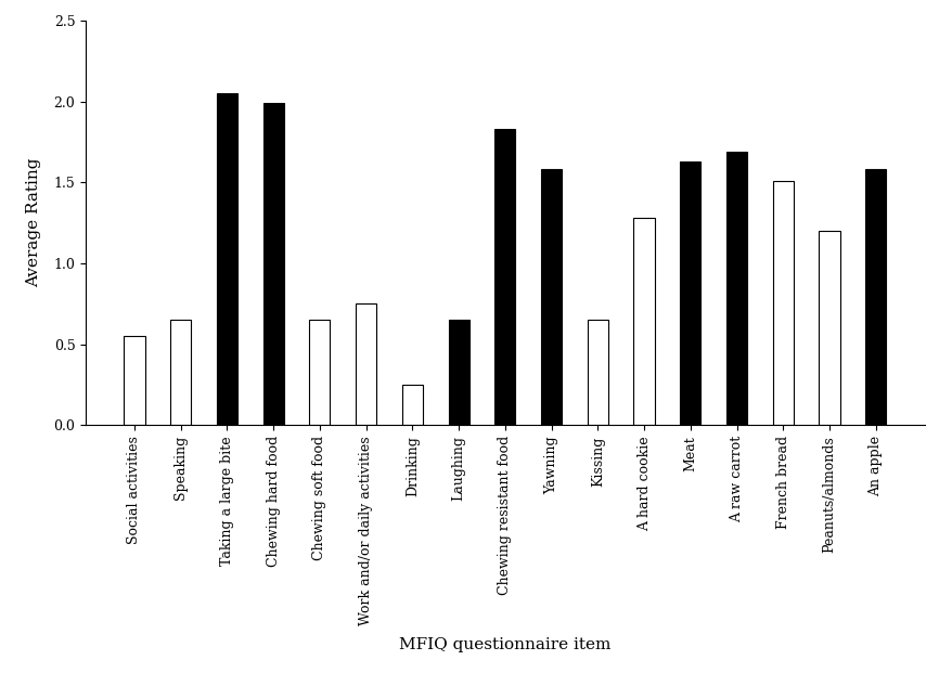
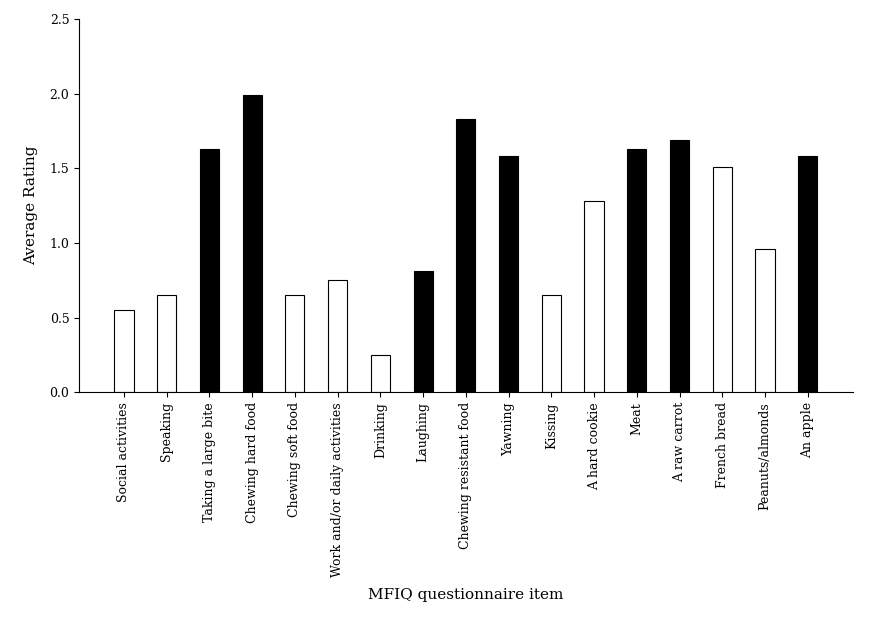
Taking a large bite: 2.05 -> 1.63
Laughing: 0.65 -> 0.81
Peanuts/almonds: 1.20 -> 0.96
